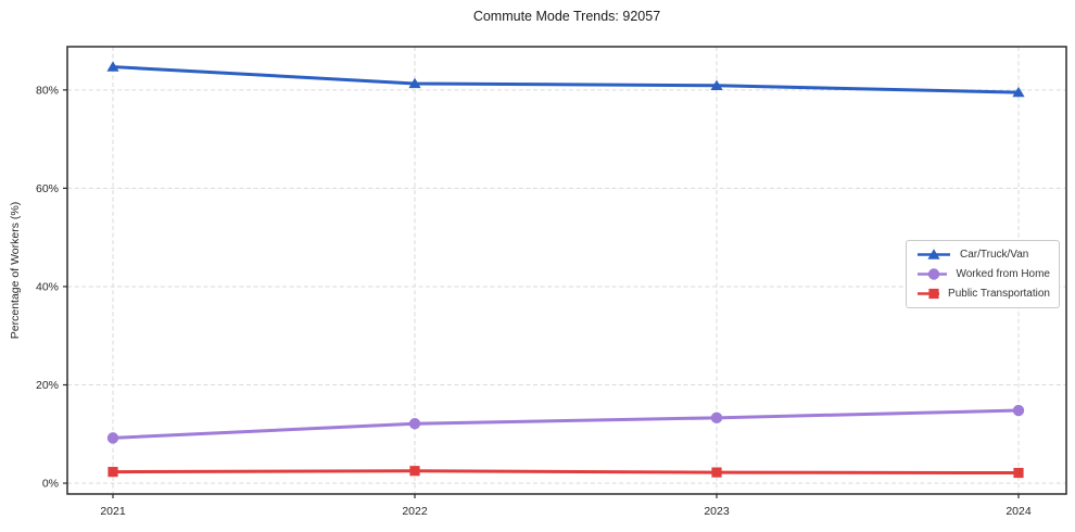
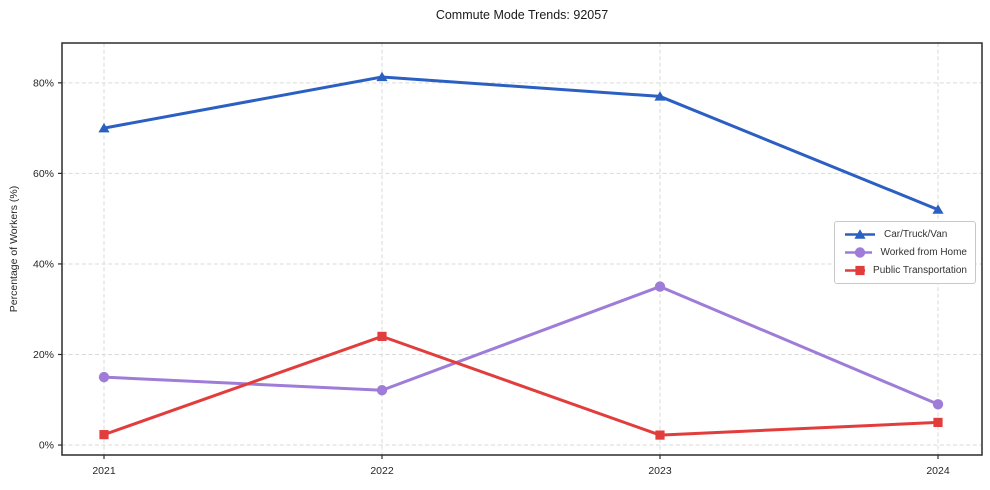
Car/Truck/Van/2021: 85% -> 70%
Worked from Home/2021: 9% -> 15%
Public Transportation/2022: 2% -> 24%
Car/Truck/Van/2023: 81% -> 77%
Worked from Home/2023: 13% -> 35%
Car/Truck/Van/2024: 80% -> 52%
Worked from Home/2024: 15% -> 9%
Public Transportation/2024: 2% -> 5%
